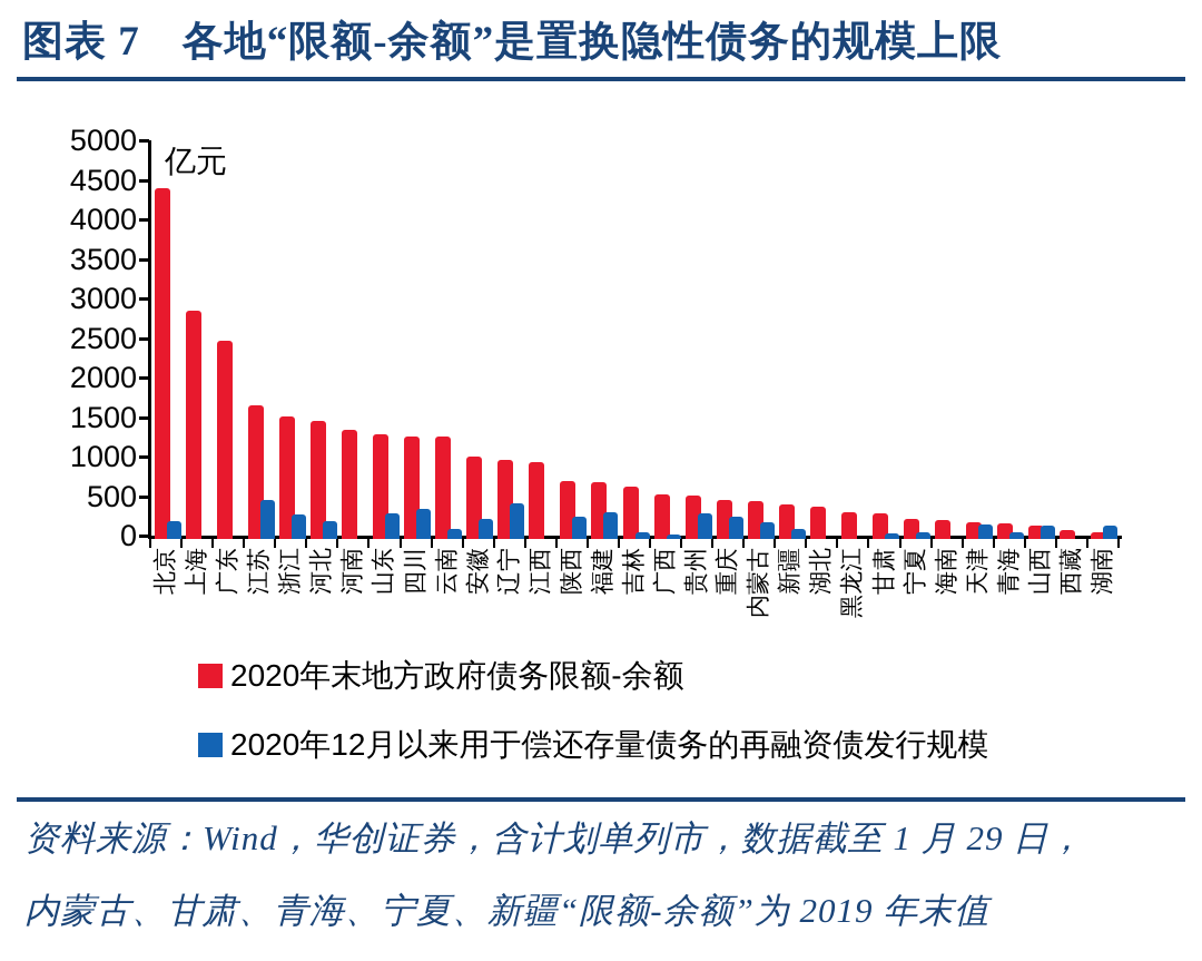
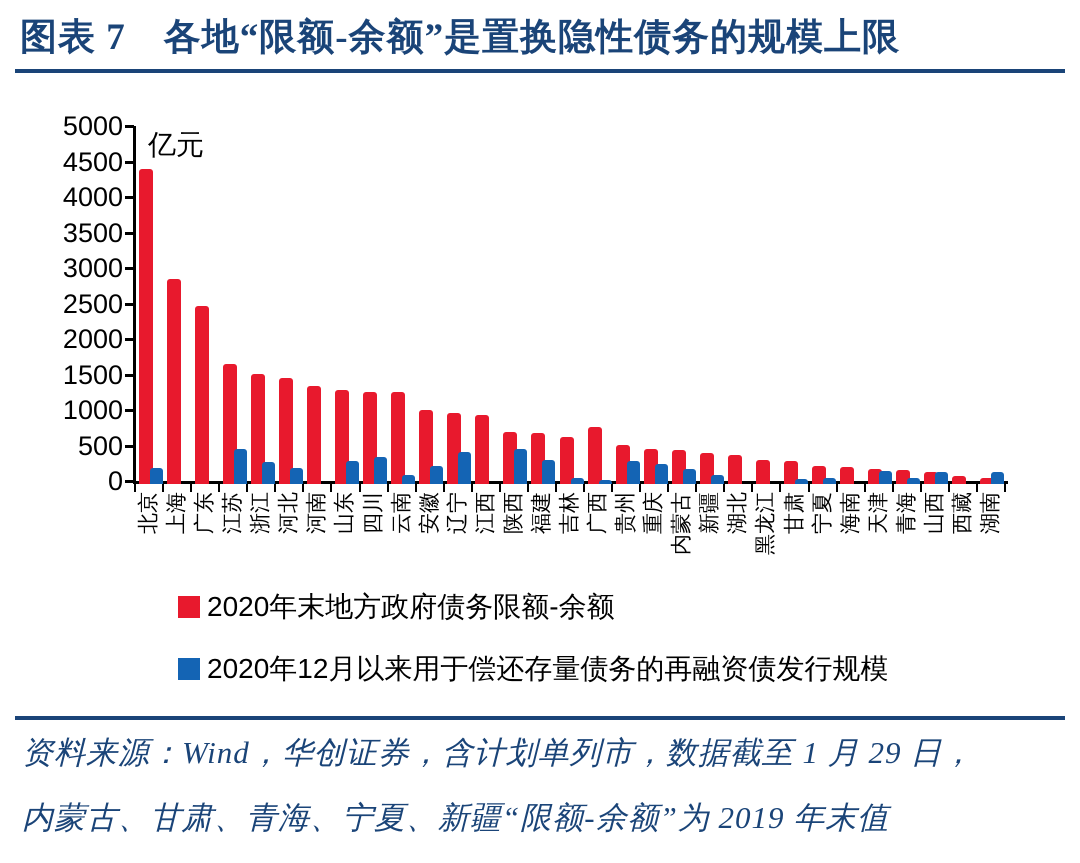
2020年12月以来用于偿还存量债务的再融资债发行规模/陕西: 300 -> 500
2020年末地方政府债务限额-余额/广西: 600 -> 800
